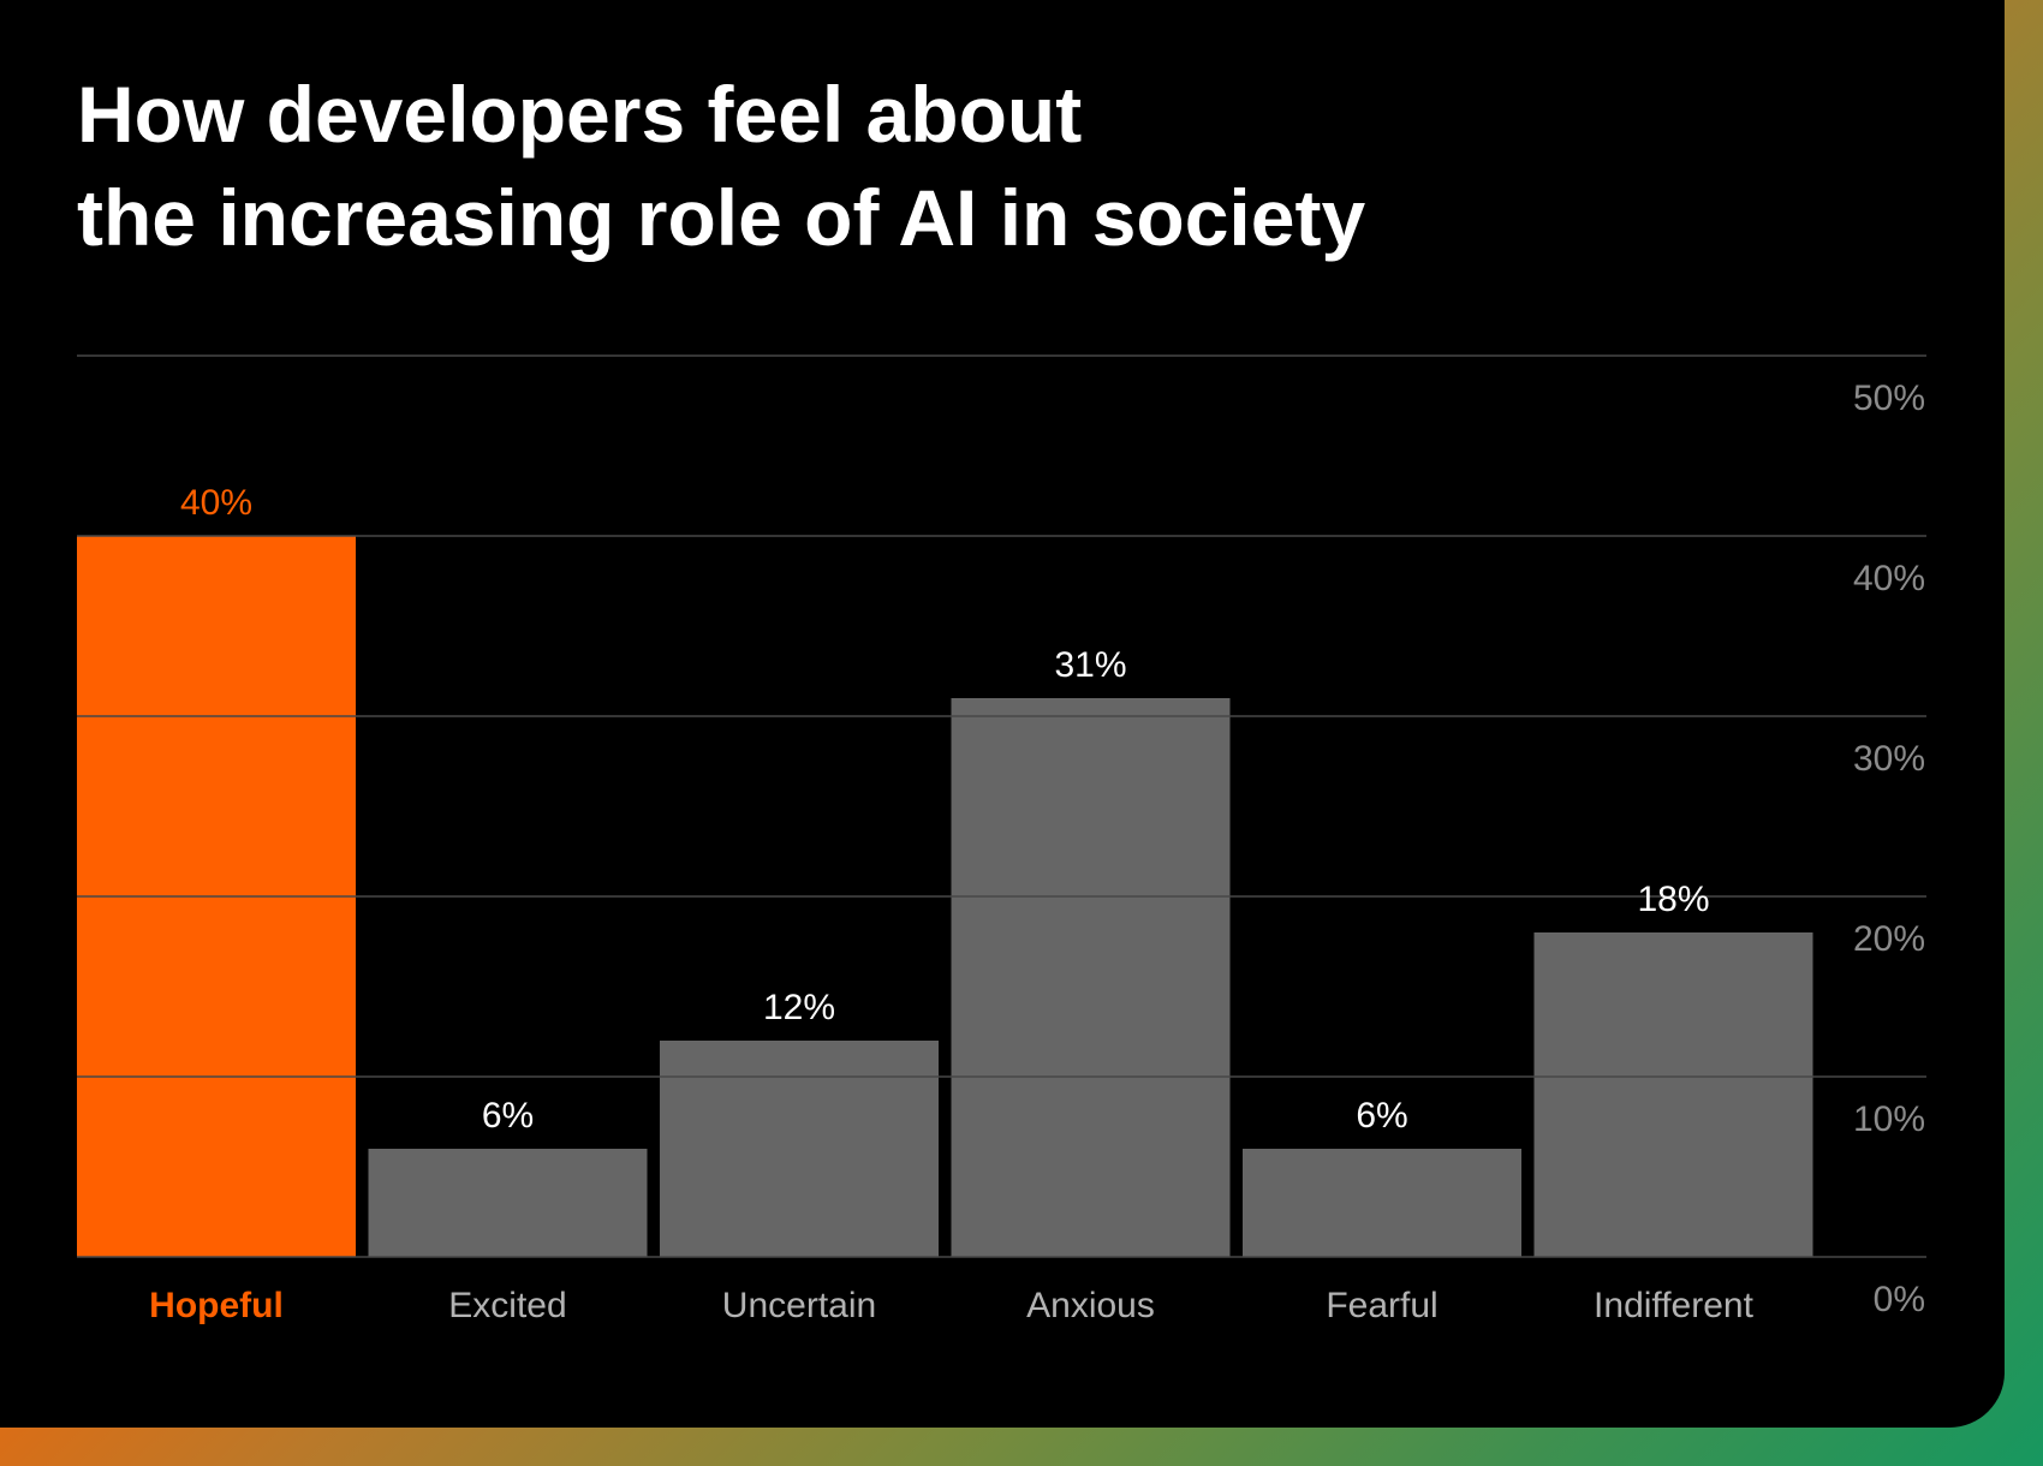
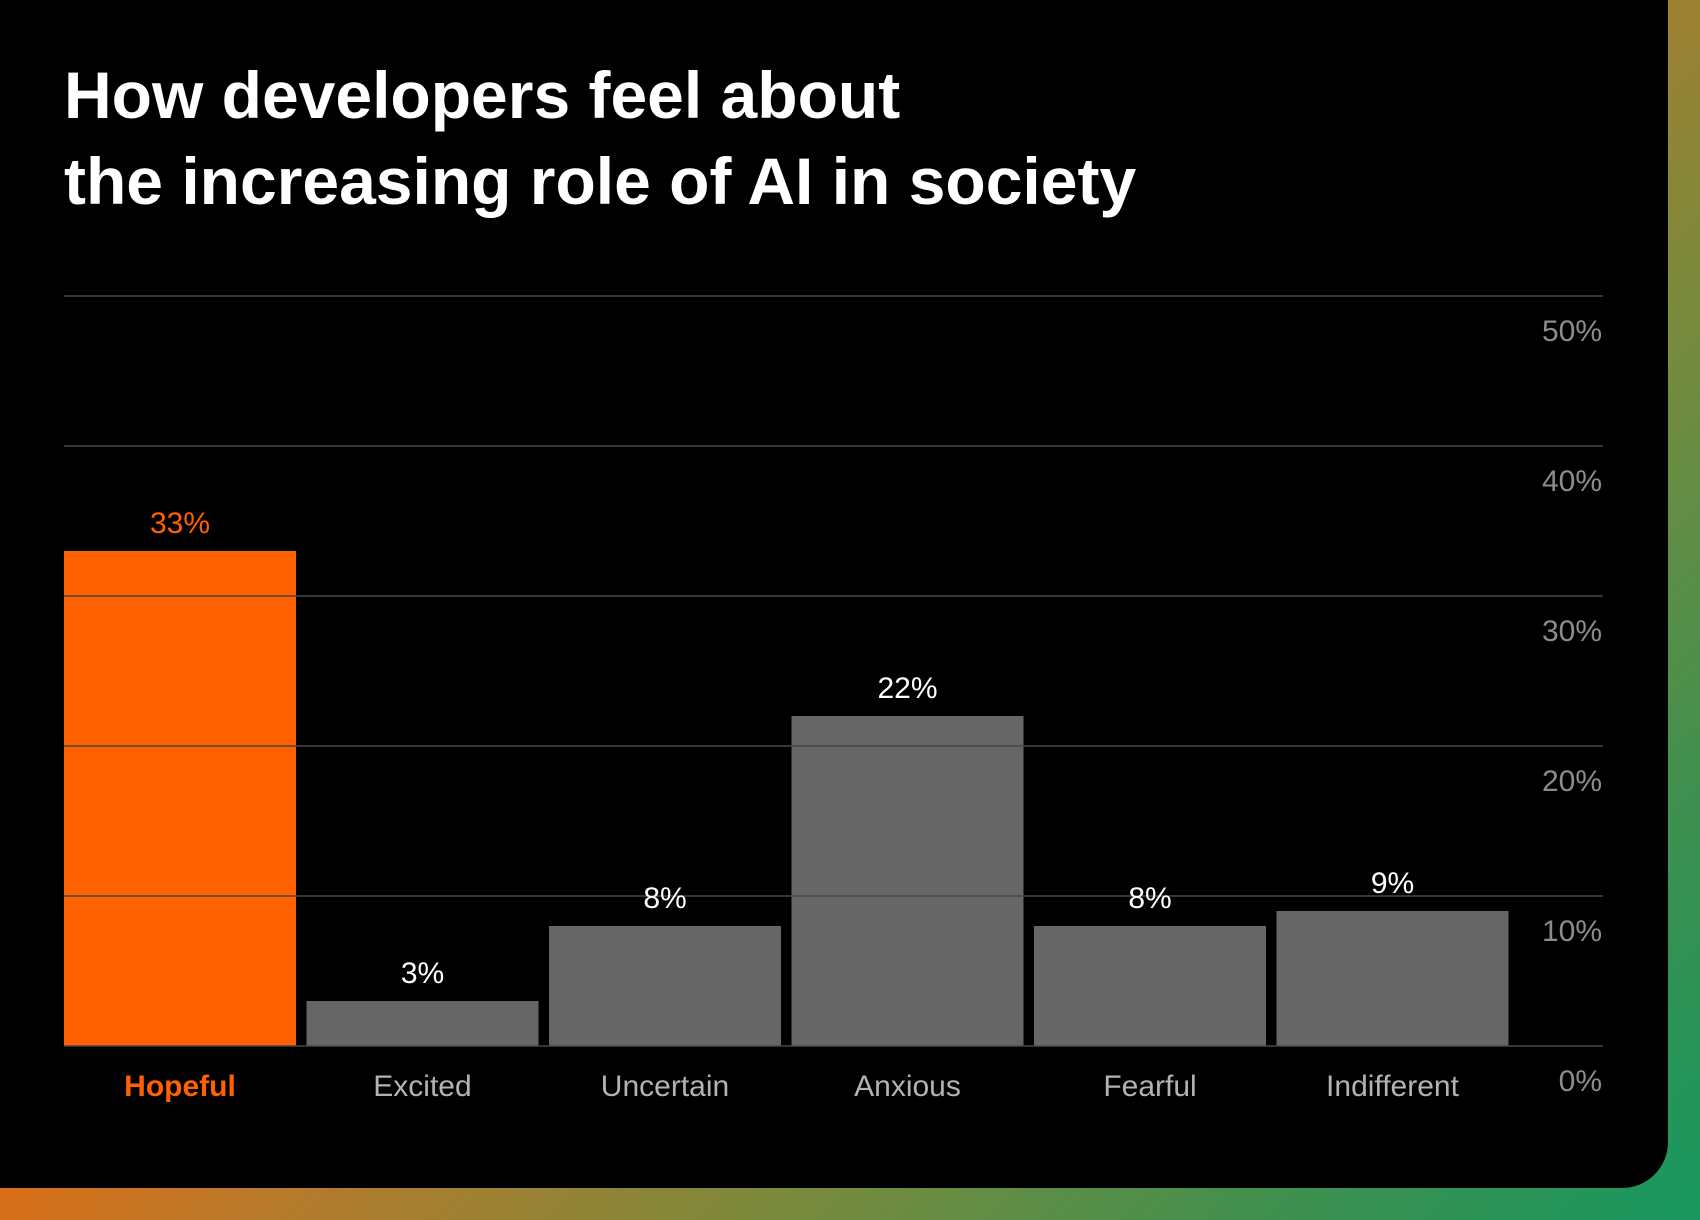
Hopeful: 40% -> 33%
Excited: 6% -> 3%
Uncertain: 12% -> 8%
Anxious: 31% -> 22%
Fearful: 6% -> 8%
Indifferent: 18% -> 9%
